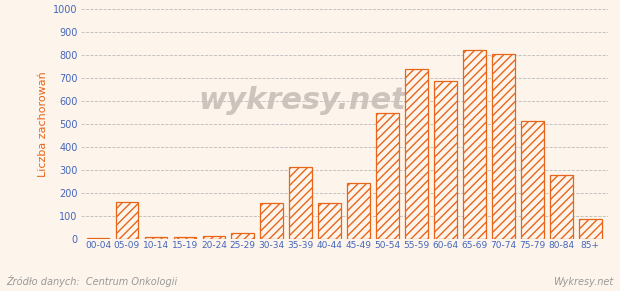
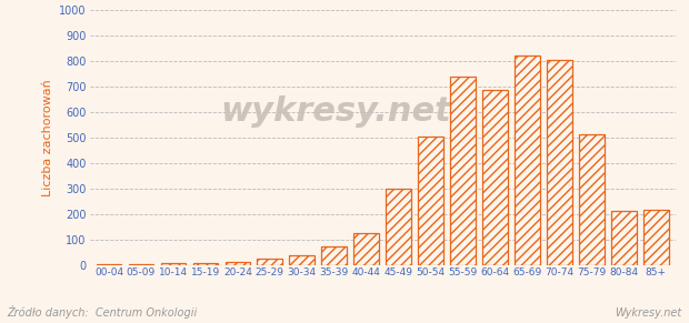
05-09: 160 -> 2
30-34: 155 -> 38
35-39: 310 -> 72
40-44: 155 -> 125
45-49: 240 -> 300
50-54: 545 -> 505
80-84: 275 -> 210
85+: 85 -> 215
